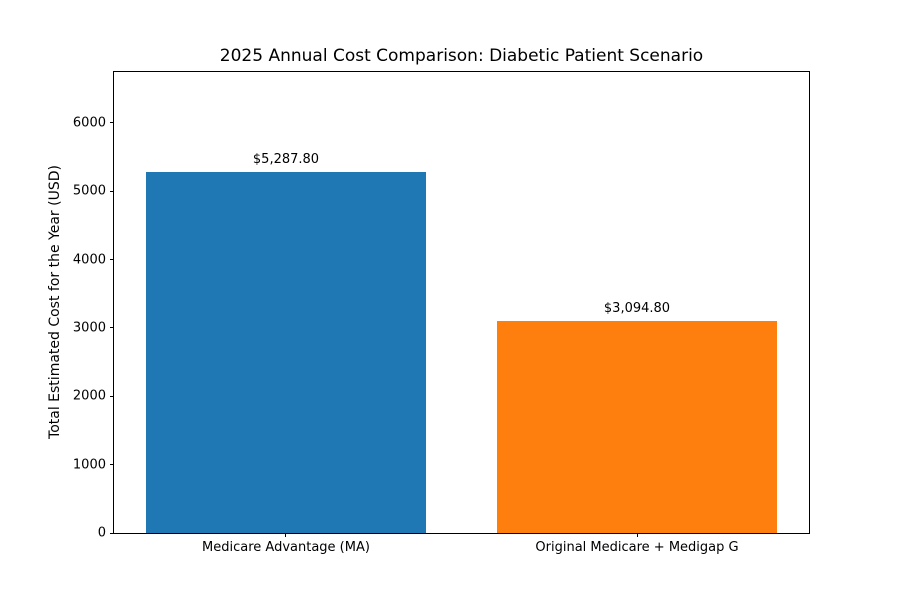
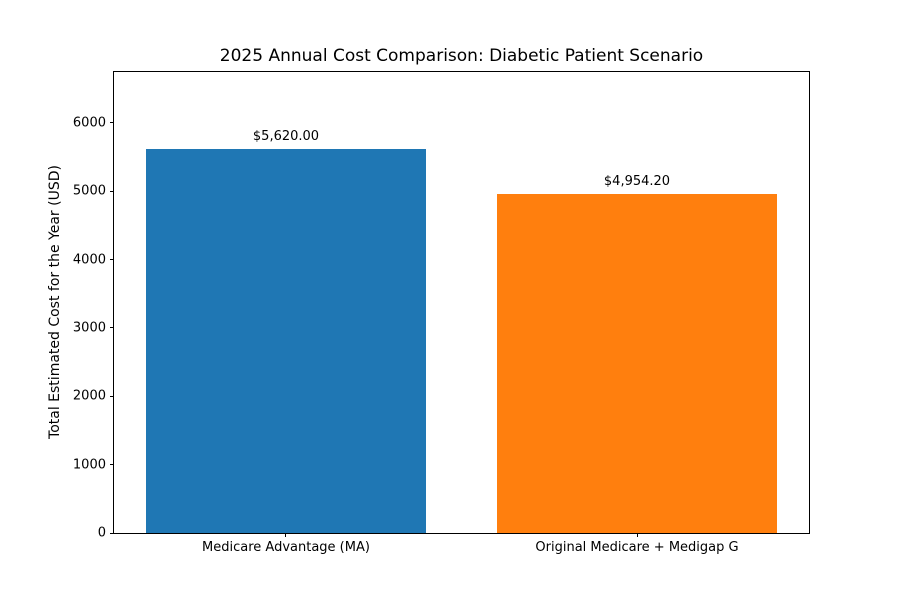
Medicare Advantage (MA): $5,287.80 -> $5,620.00
Original Medicare + Medigap G: $3,094.80 -> $4,954.20
